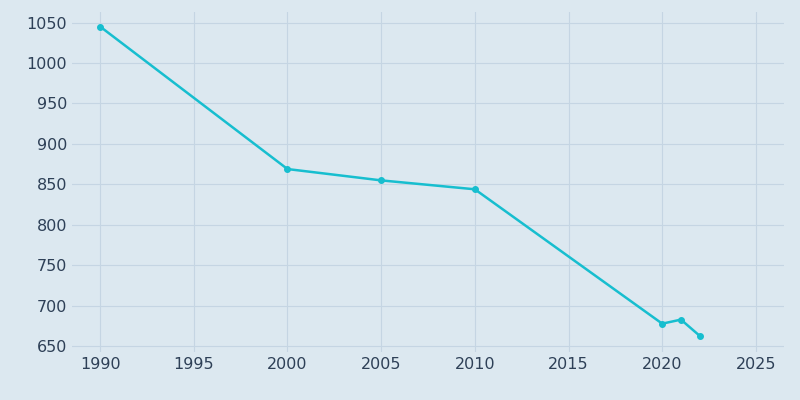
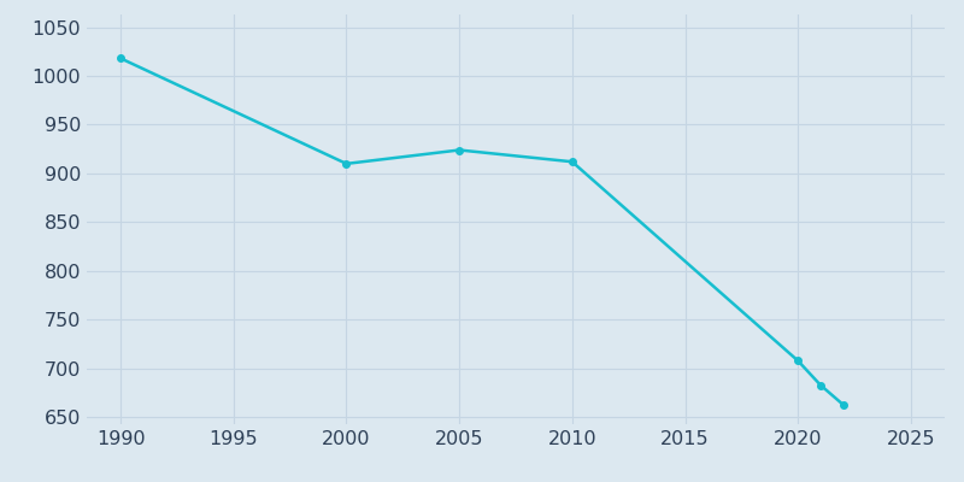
1990: 1045 -> 1018
2000: 869 -> 910
2005: 855 -> 924
2010: 844 -> 912
2020: 678 -> 708
